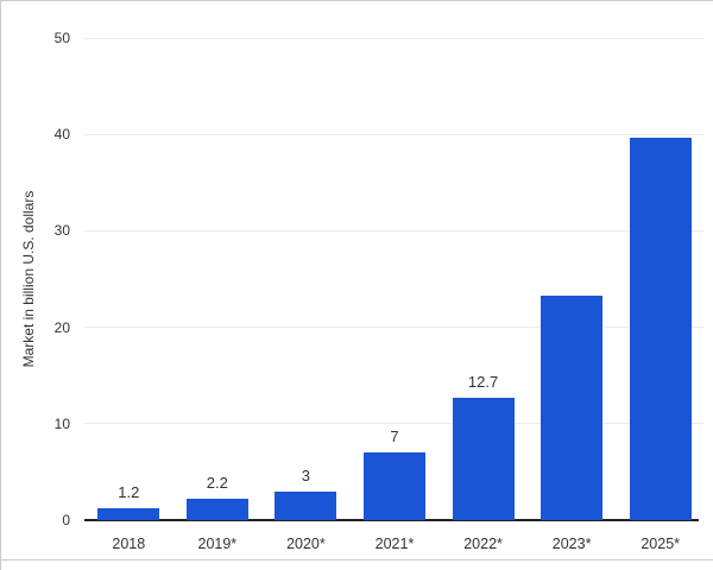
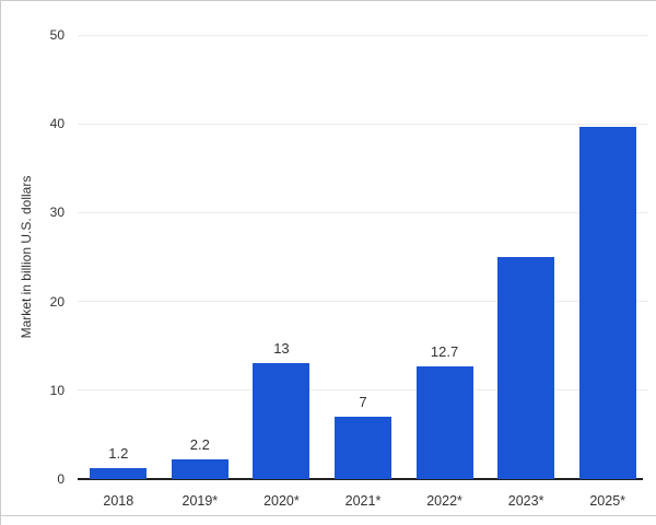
2020*: 3 -> 13
2023*: 23 -> 25
